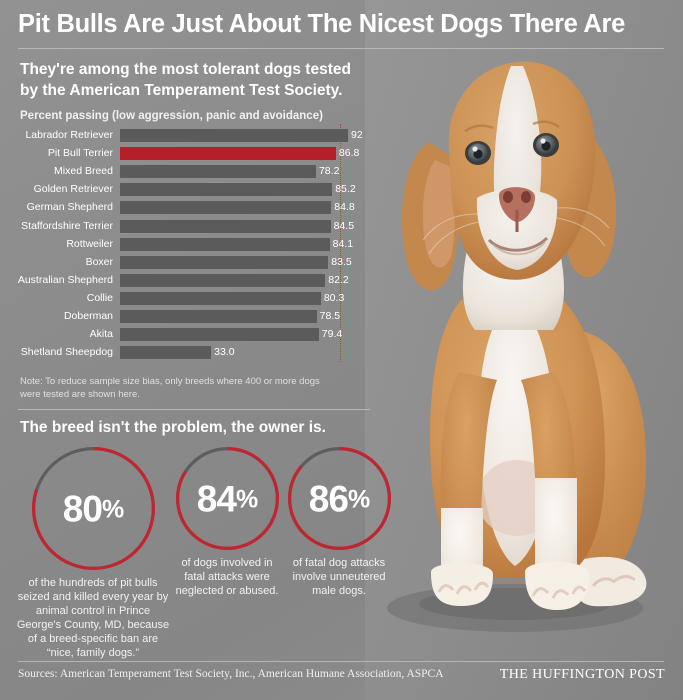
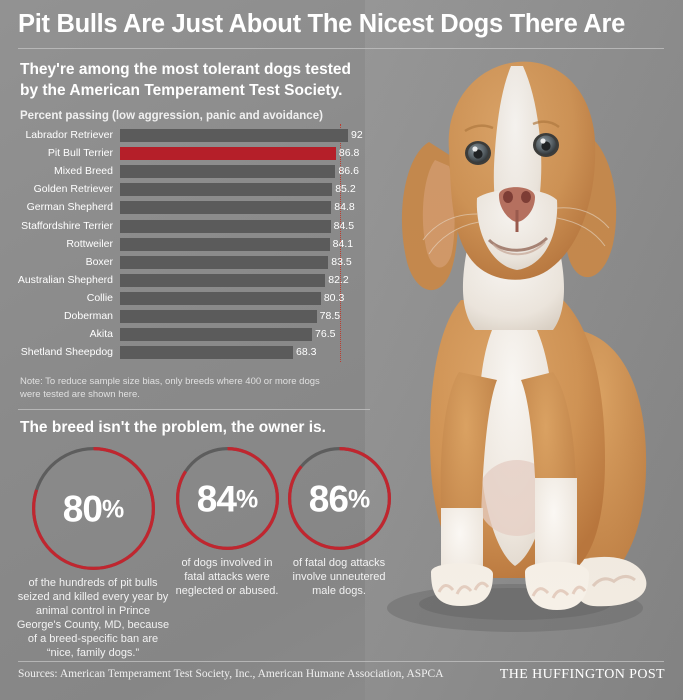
Mixed Breed: 78.2 -> 86.6
Akita: 79.4 -> 76.5
Shetland Sheepdog: 33.0 -> 68.3
